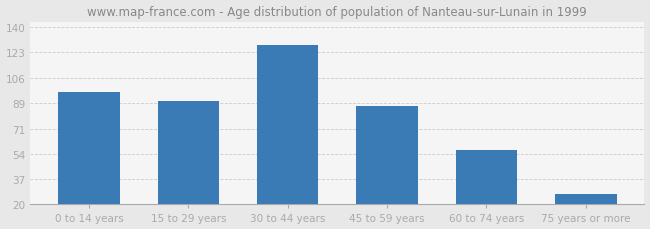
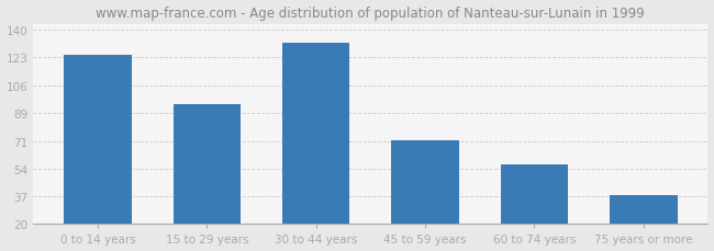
0 to 14 years: 96 -> 125
15 to 29 years: 90 -> 94
30 to 44 years: 128 -> 132
45 to 59 years: 87 -> 72
75 years or more: 27 -> 38
